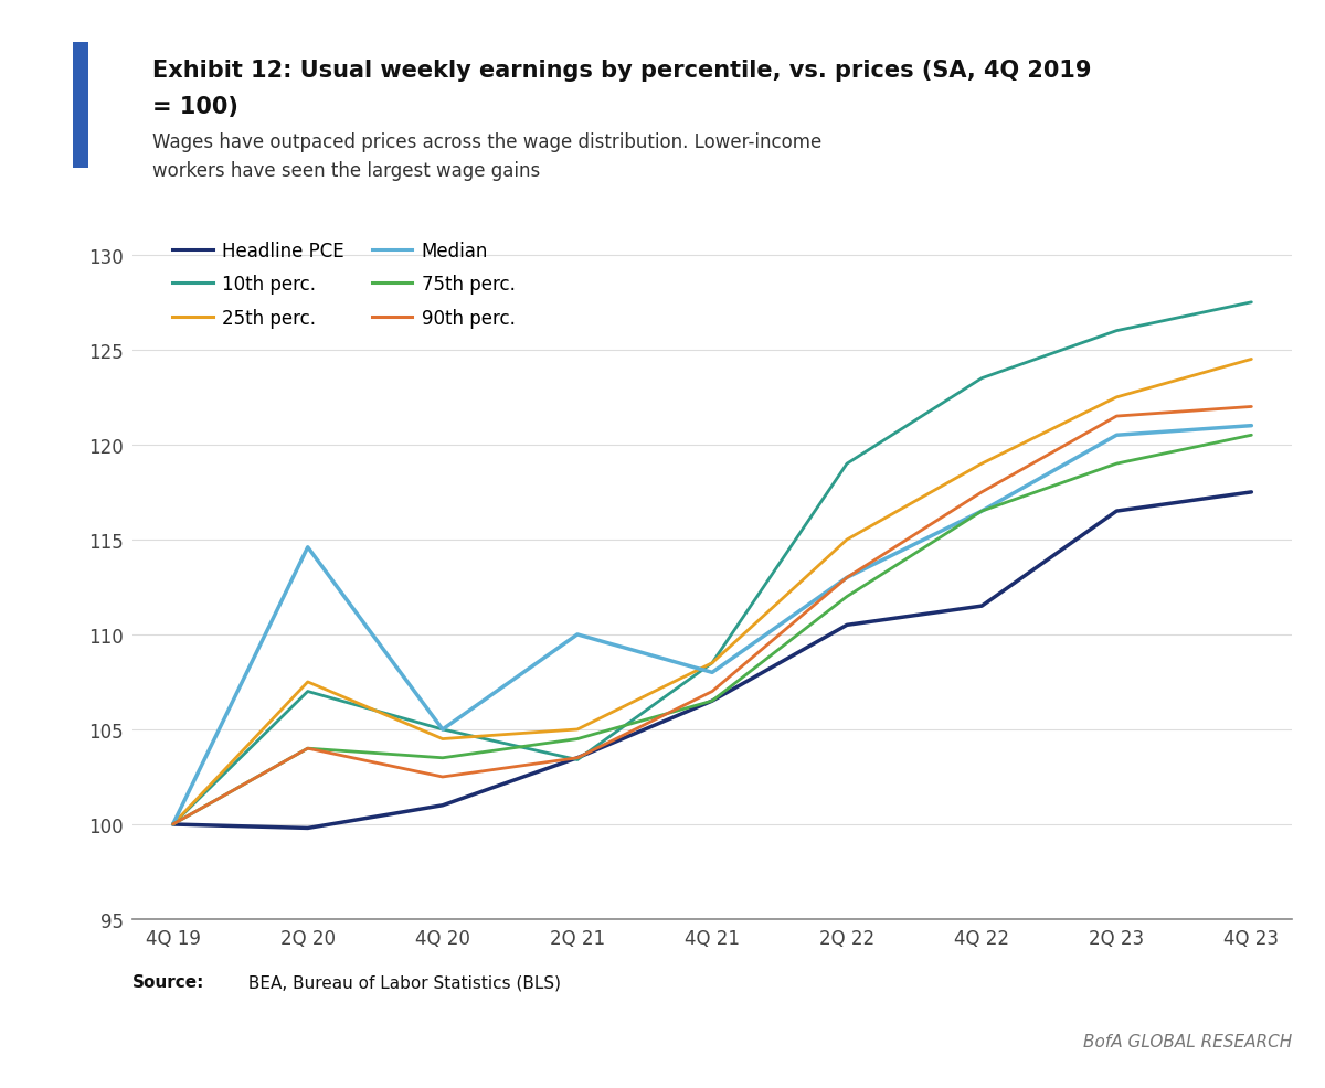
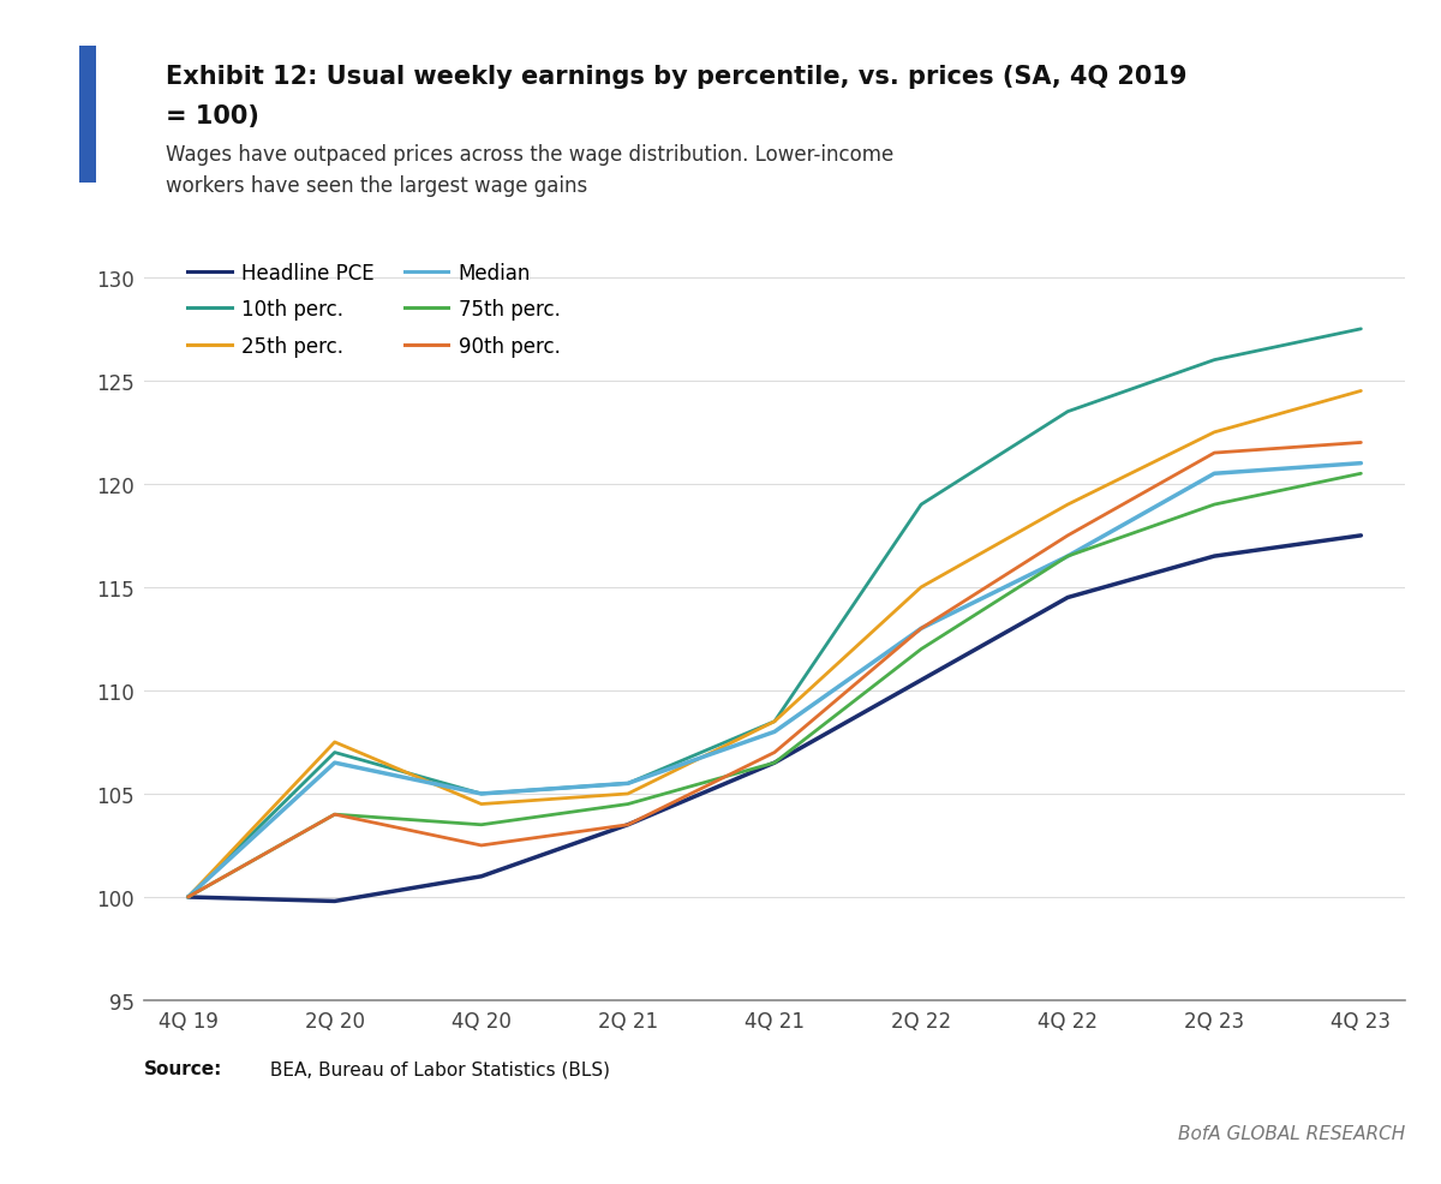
Median/2Q 20: 114.6 -> 106.5
10th perc./2Q 21: 103.4 -> 105.5
Median/2Q 21: 110.0 -> 105.5
Headline PCE/4Q 22: 111.5 -> 114.5
